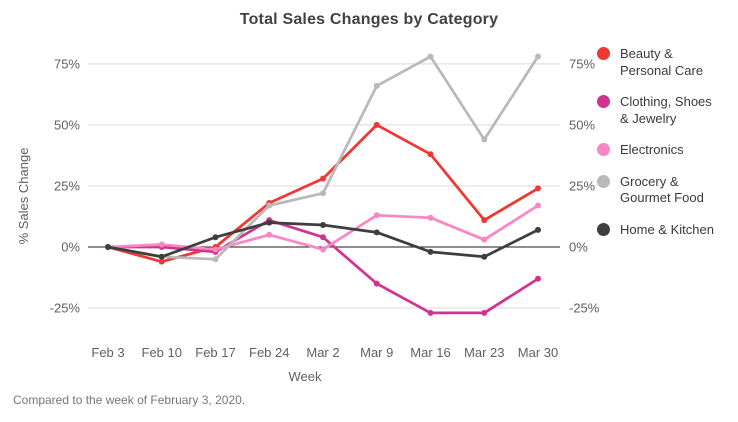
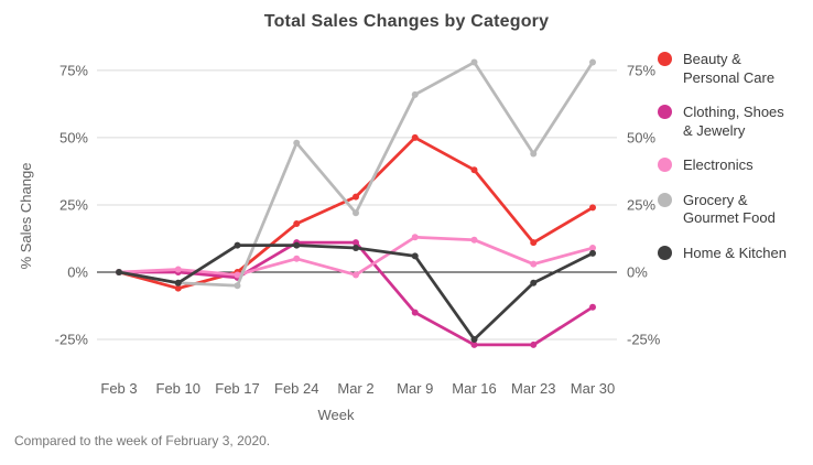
Home & Kitchen/Feb 17: 4% -> 10%
Grocery & Gourmet Food/Feb 24: 17% -> 48%
Clothing, Shoes & Jewelry/Mar 2: 4% -> 11%
Home & Kitchen/Mar 16: -2% -> -25%
Electronics/Mar 30: 17% -> 9%
